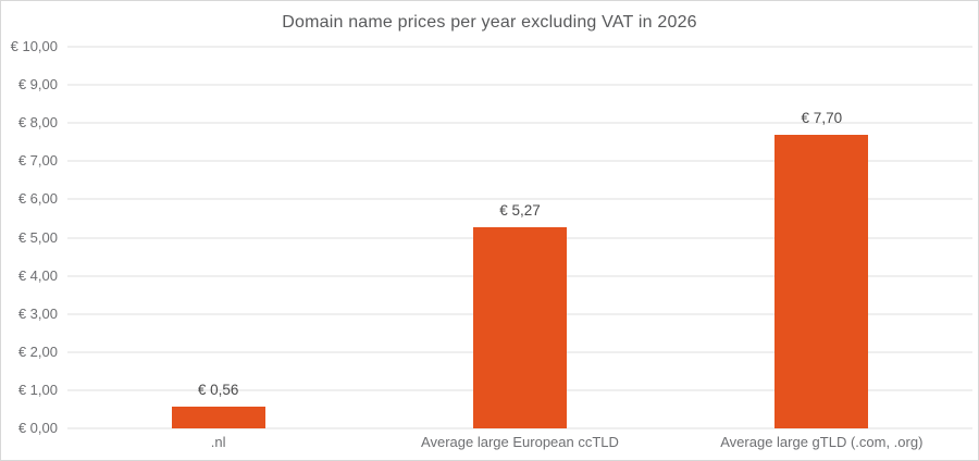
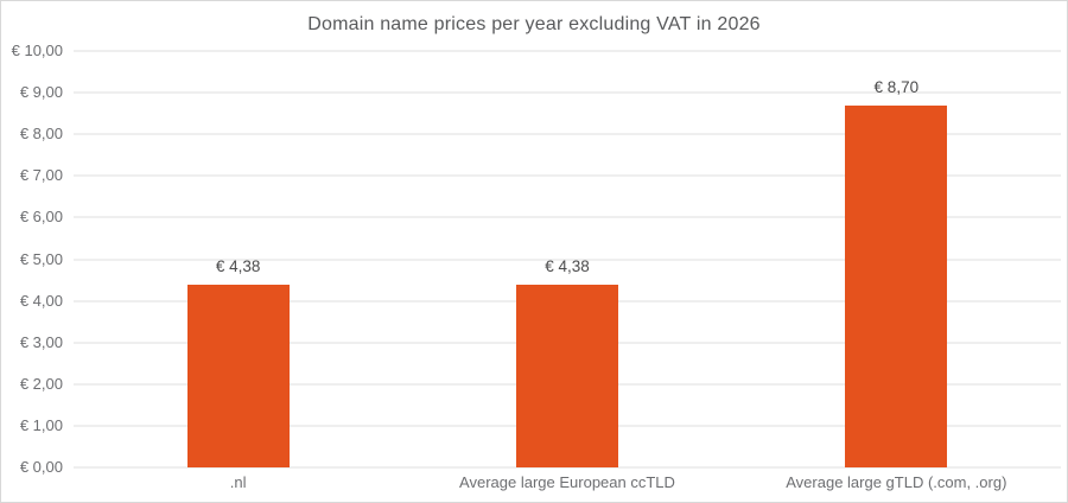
.nl: 0,56 -> 4,38
Average large European ccTLD: 5,27 -> 4,38
Average large gTLD (.com, .org): 7,70 -> 8,70
